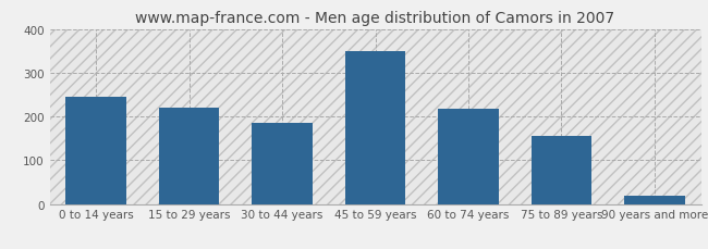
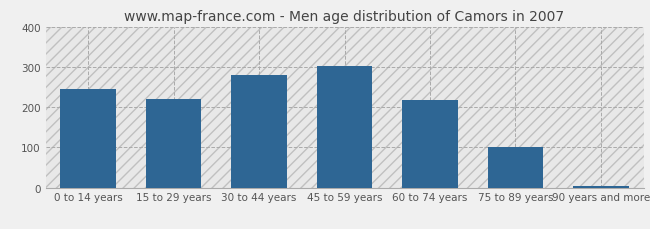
30 to 44 years: 185 -> 280
45 to 59 years: 350 -> 303
75 to 89 years: 155 -> 101
90 years and more: 20 -> 5
